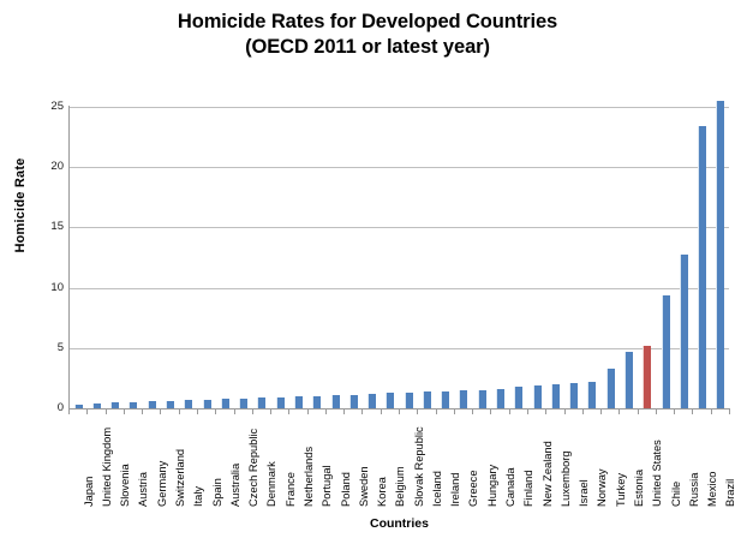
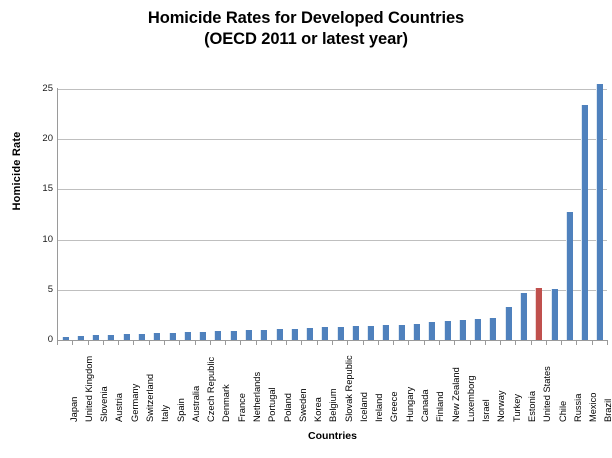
Chile: 9.4 -> 5.1
